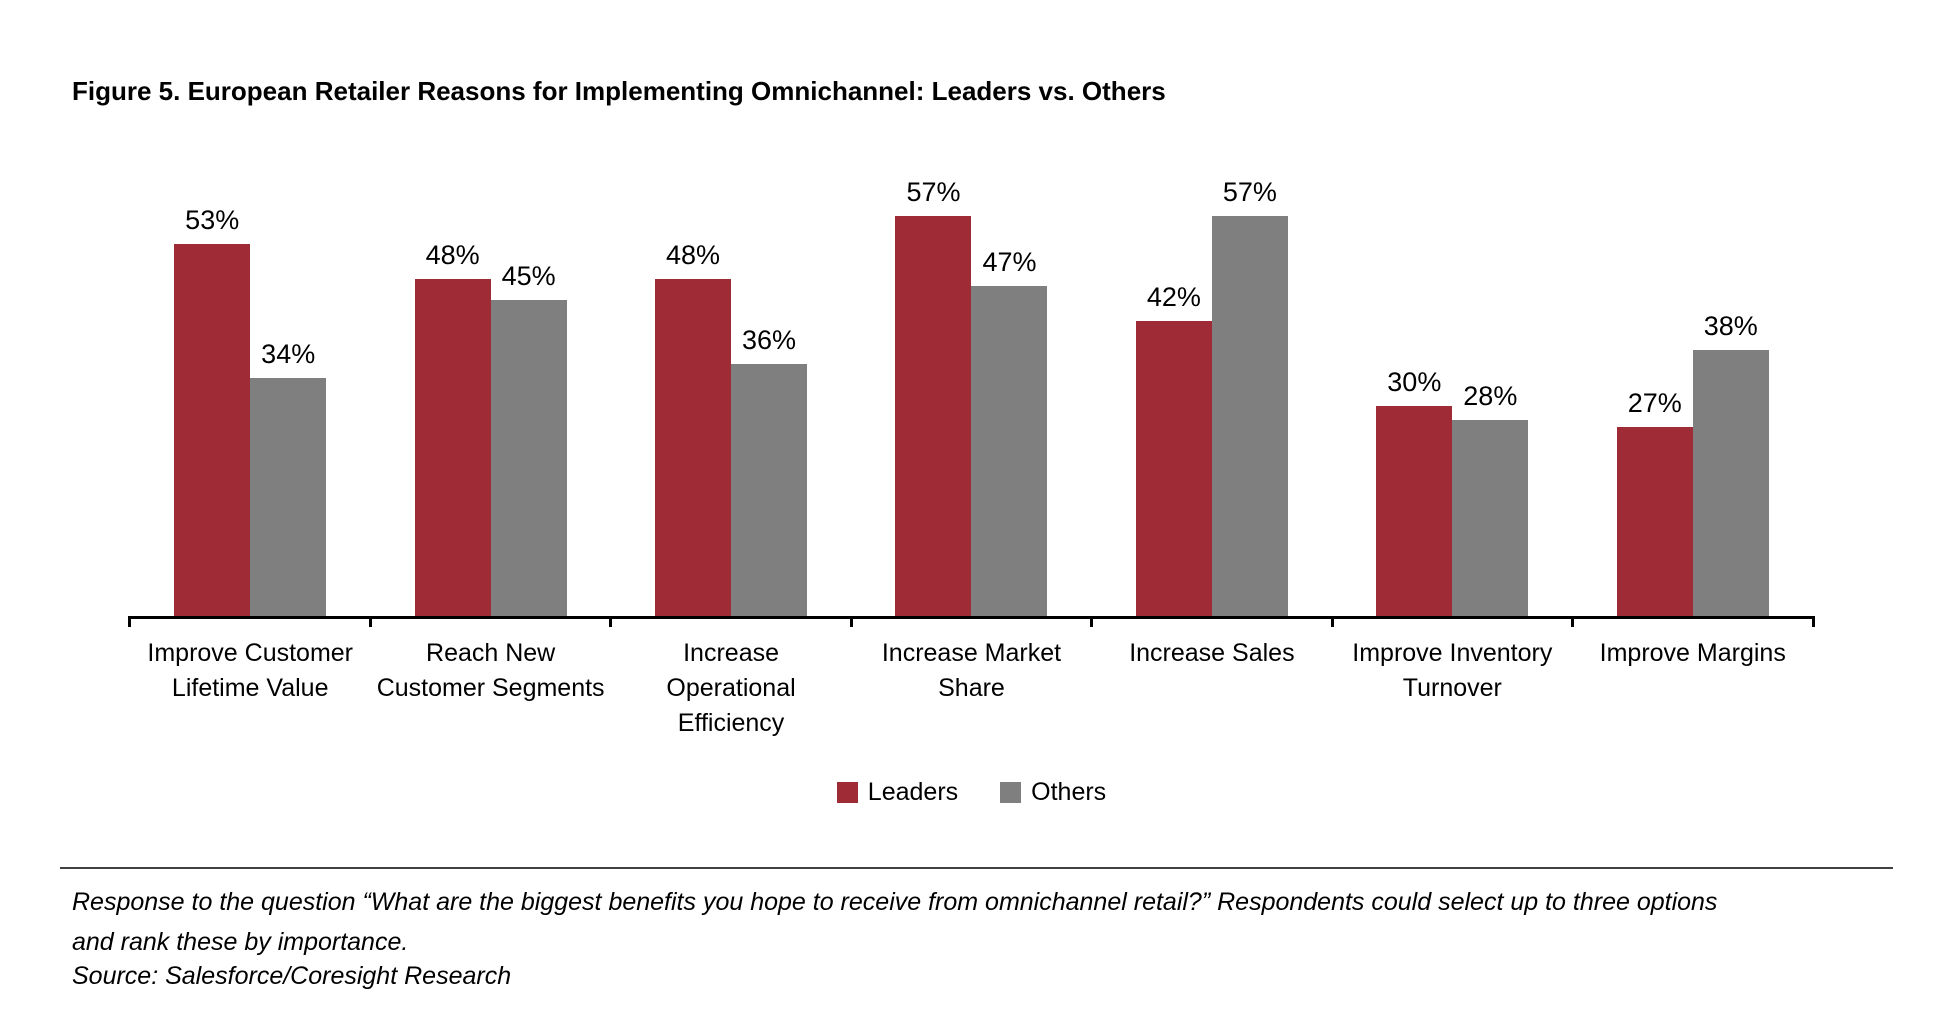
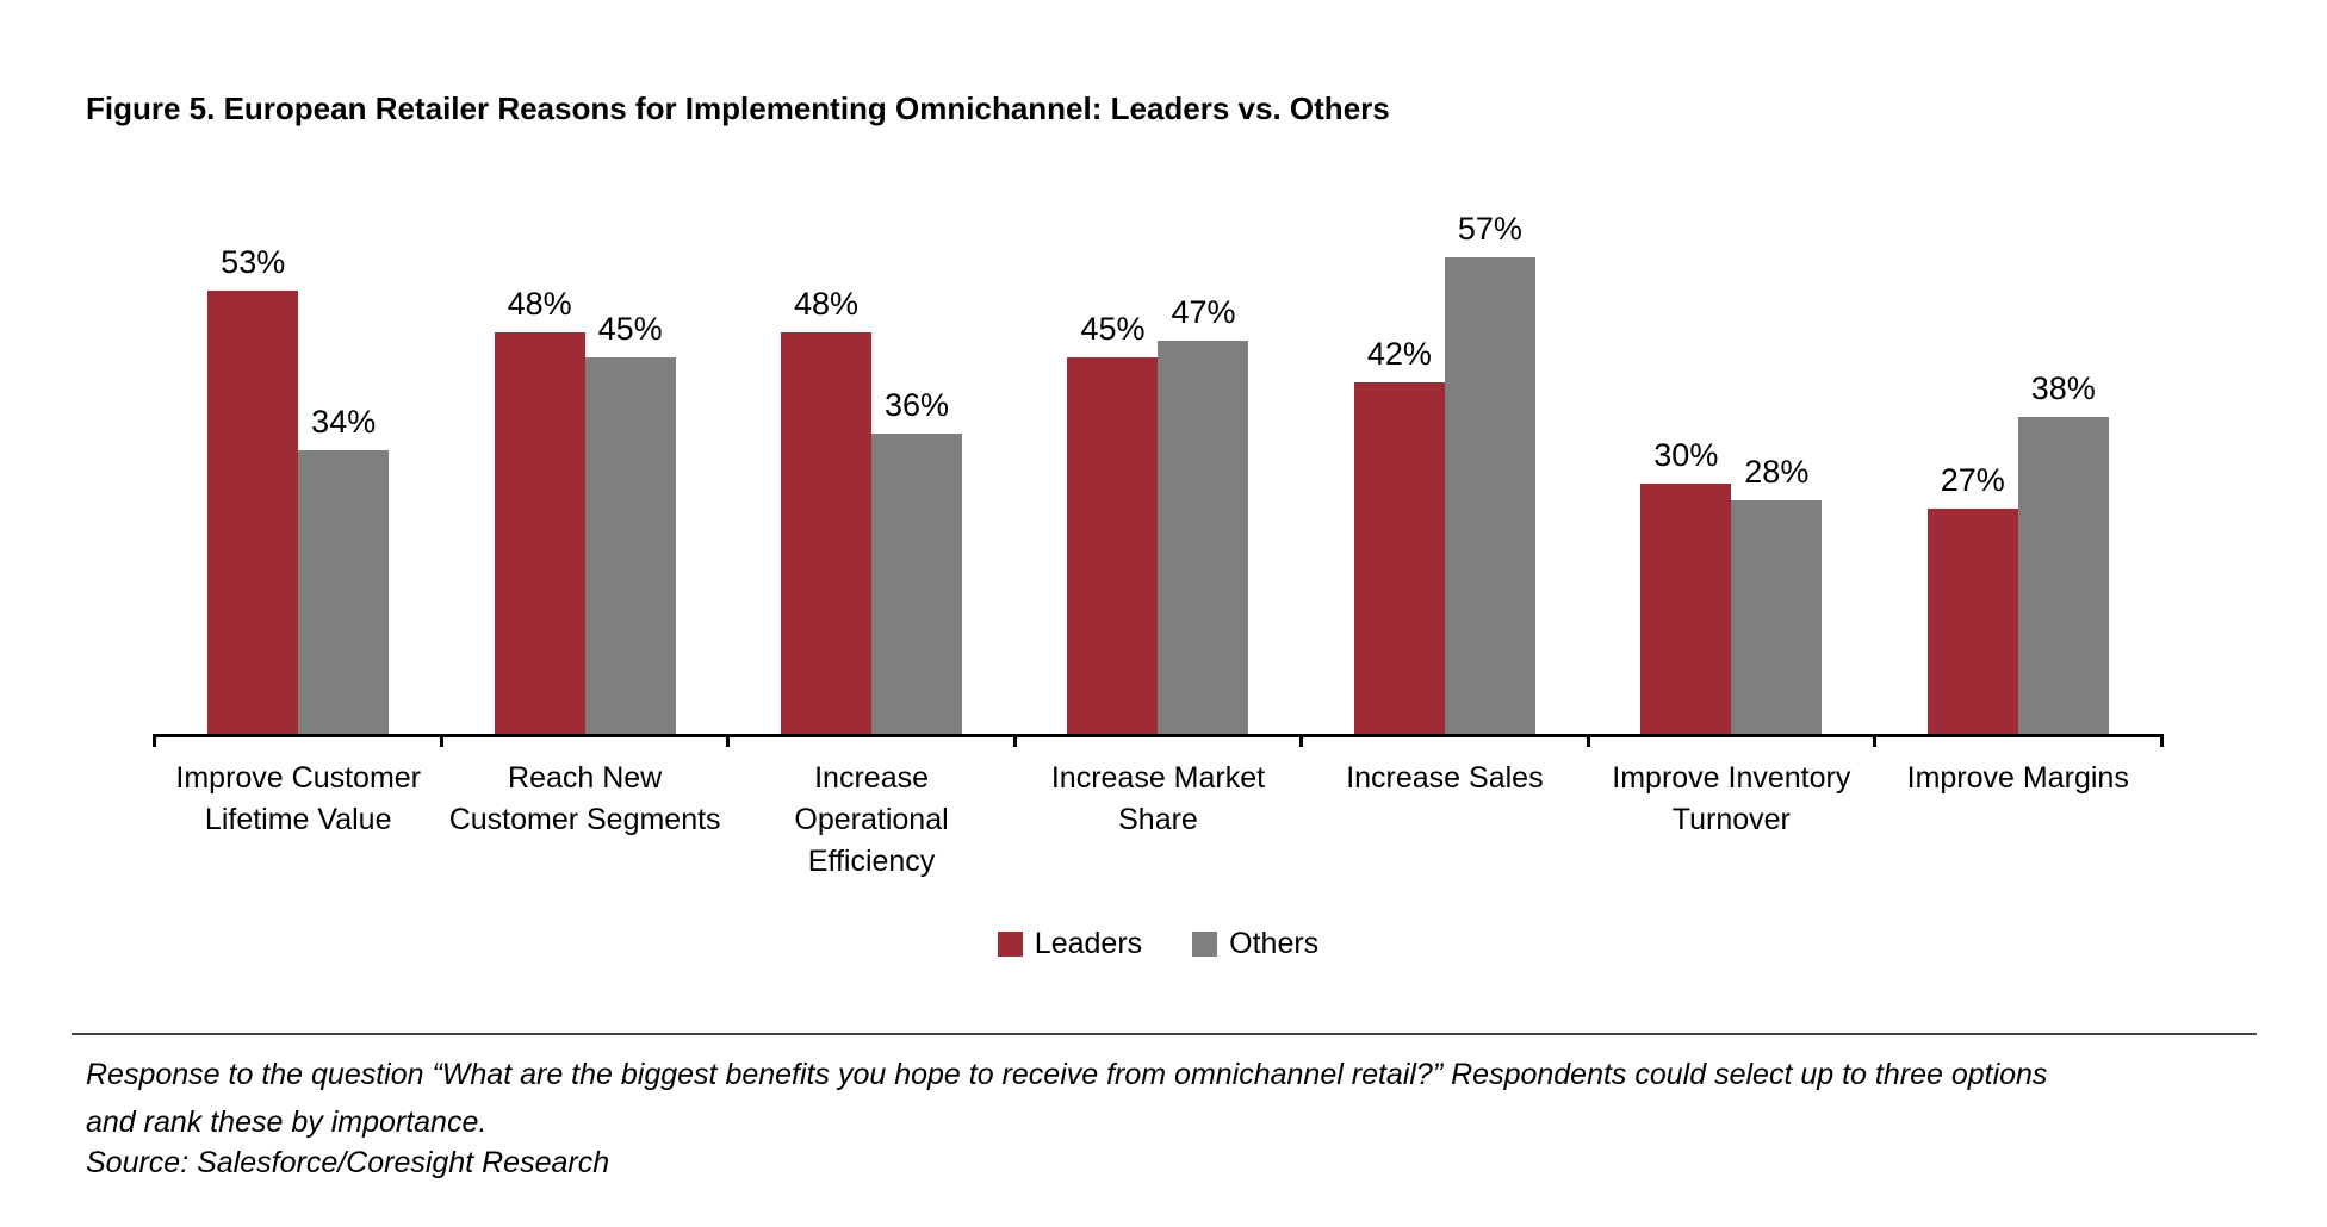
Leaders/Increase Market Share: 57% -> 45%
